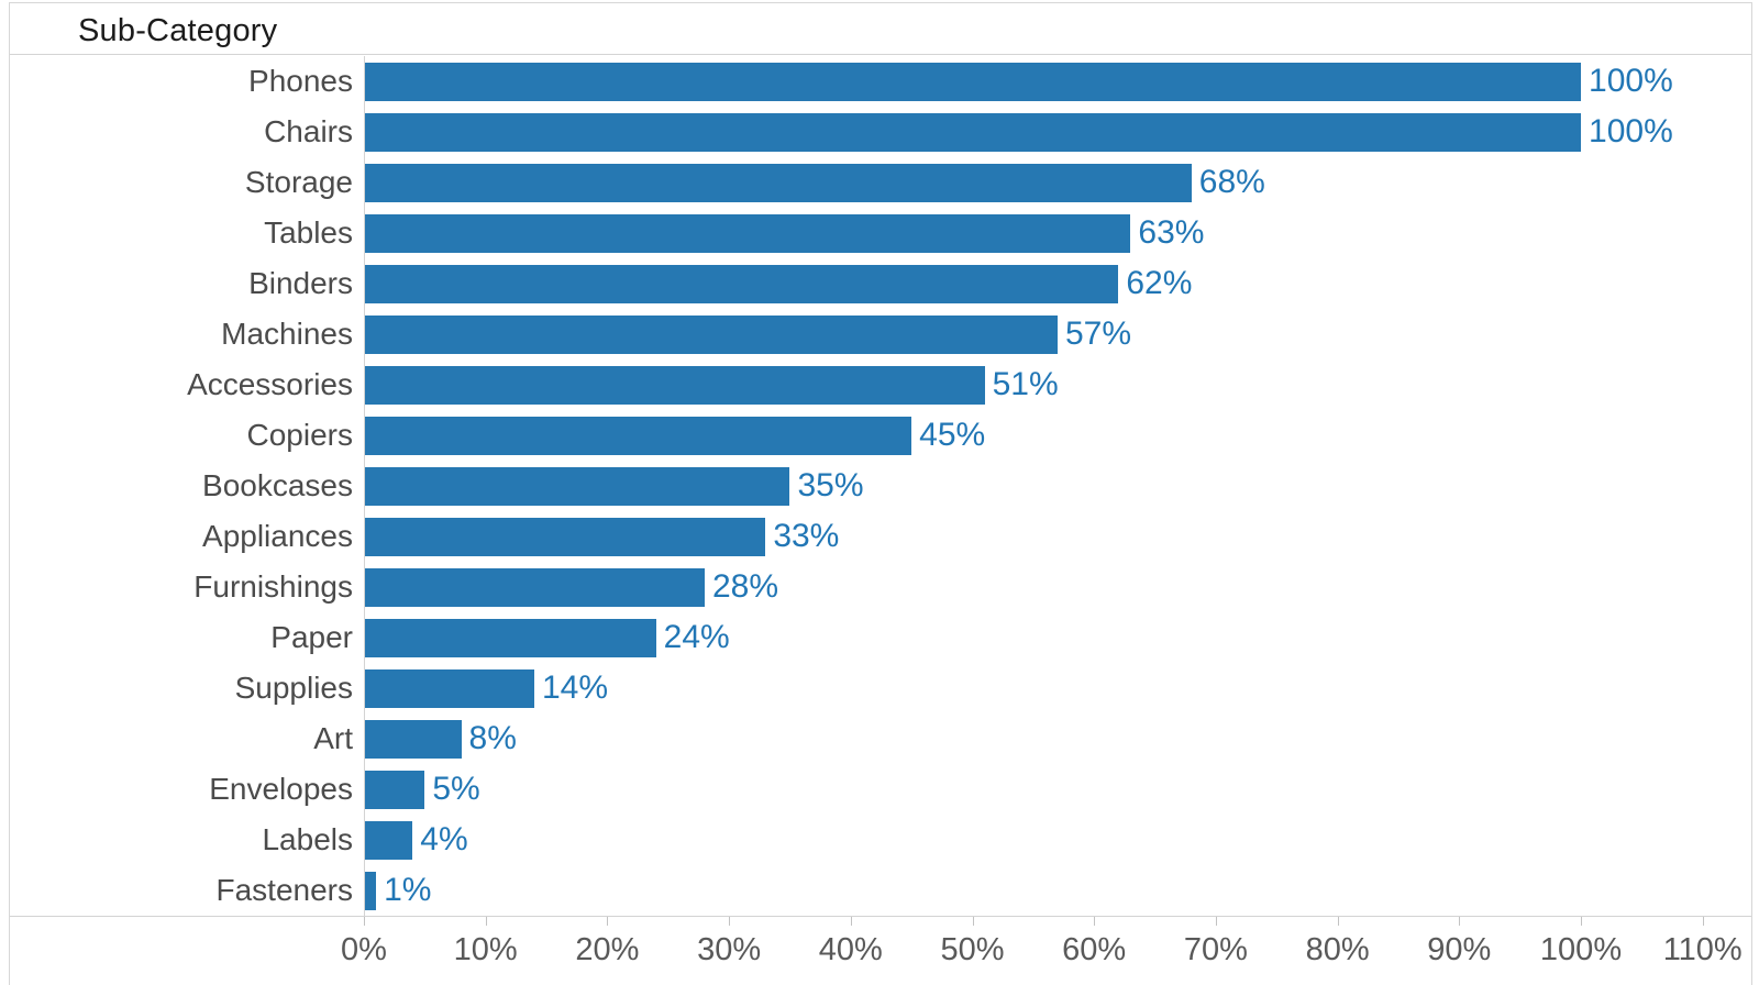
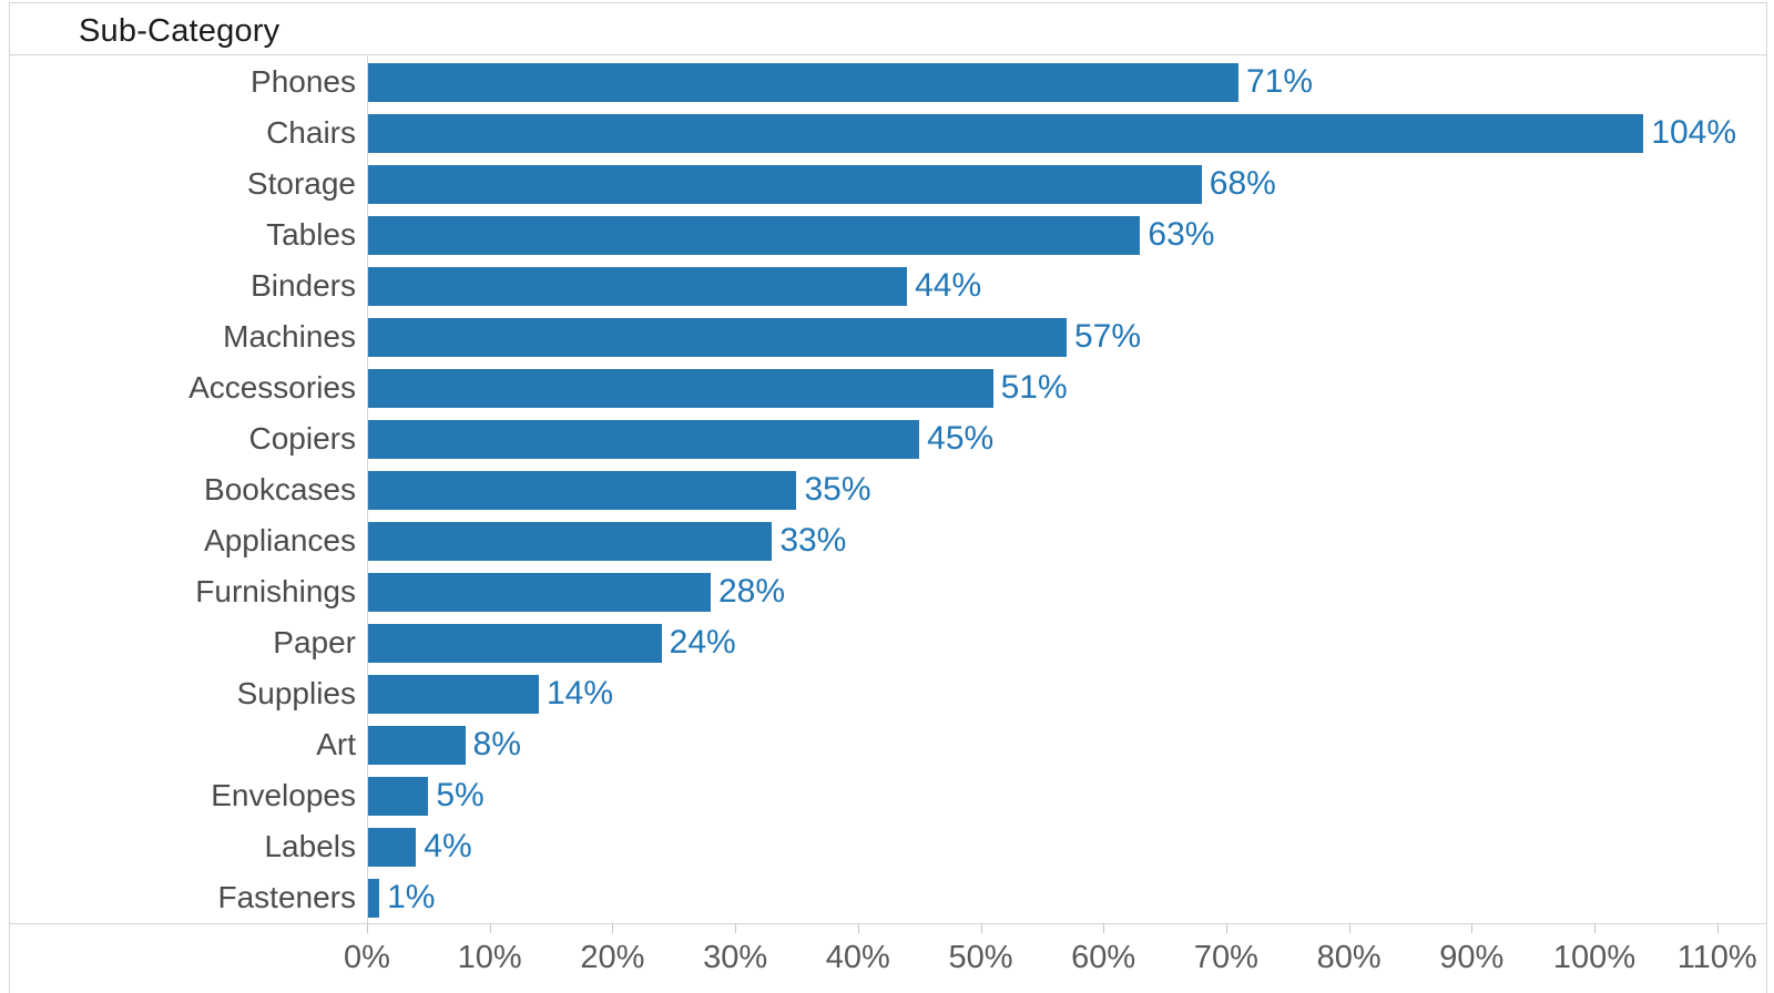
Phones: 100% -> 71%
Chairs: 100% -> 104%
Binders: 62% -> 44%
